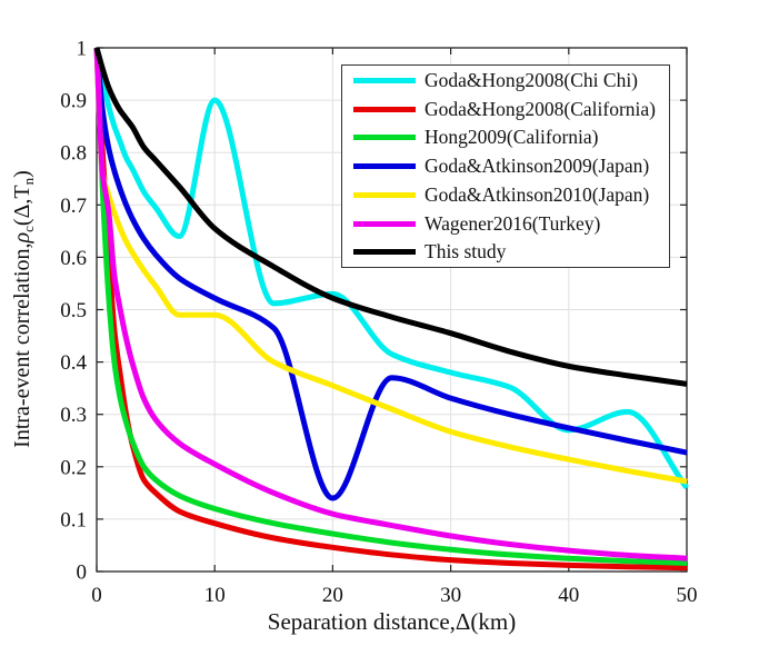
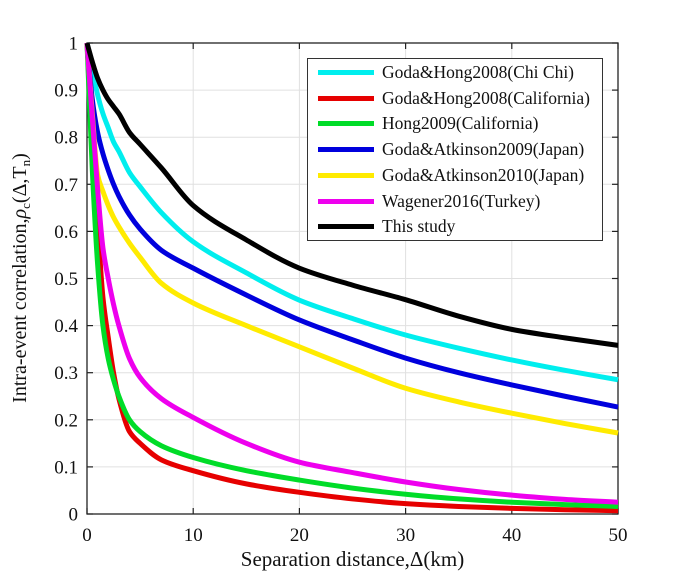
Goda&Atkinson2010(Japan)/0.5: 0.76 -> 0.85
Wagener2016(Turkey)/0.5: 0.76 -> 0.84
Goda&Hong2008(Chi Chi)/10: 0.90 -> 0.58
Goda&Atkinson2010(Japan)/10: 0.49 -> 0.45
Goda&Hong2008(Chi Chi)/20: 0.53 -> 0.45
Goda&Atkinson2009(Japan)/20: 0.14 -> 0.41
Goda&Hong2008(Chi Chi)/40: 0.27 -> 0.33
Goda&Hong2008(Chi Chi)/50: 0.16 -> 0.28
